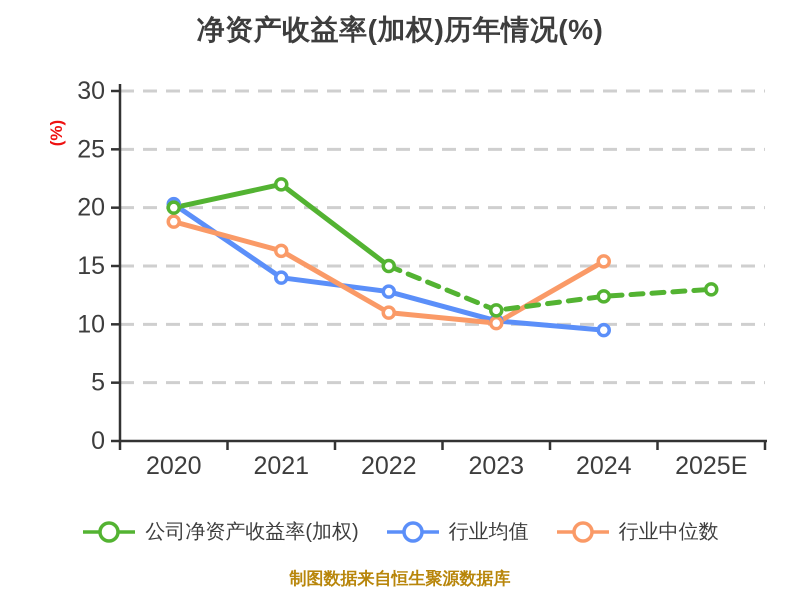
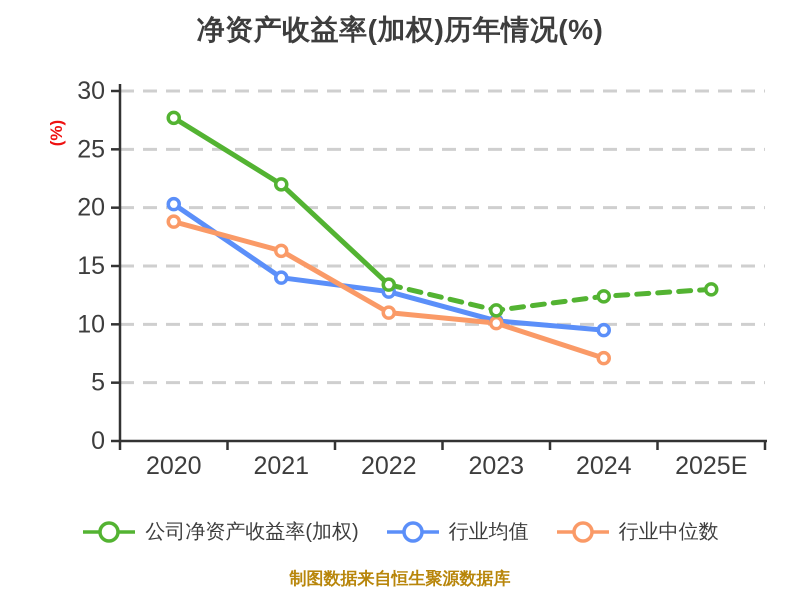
公司净资产收益率(加权)/2020: 20.0 -> 27.7
公司净资产收益率(加权)/2022: 15.0 -> 13.4
行业中位数/2024: 15.4 -> 7.1
